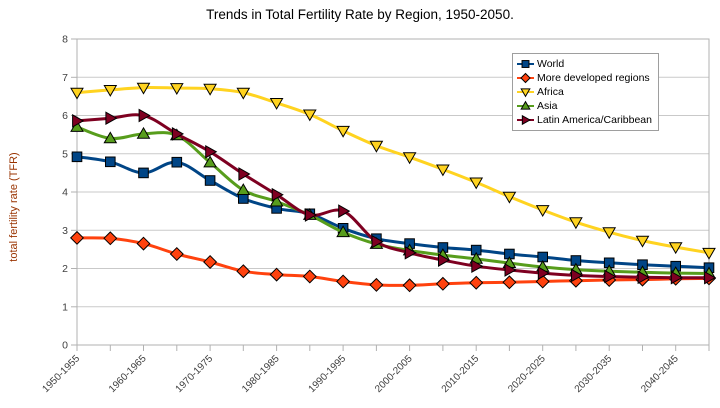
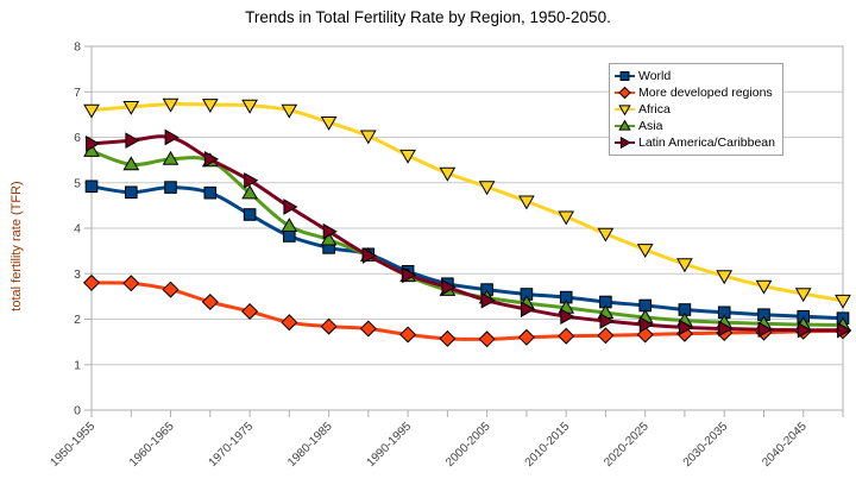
World/1960-1965: 4.5 -> 4.9
Latin America/Caribbean/1990-1995: 3.5 -> 3.0
